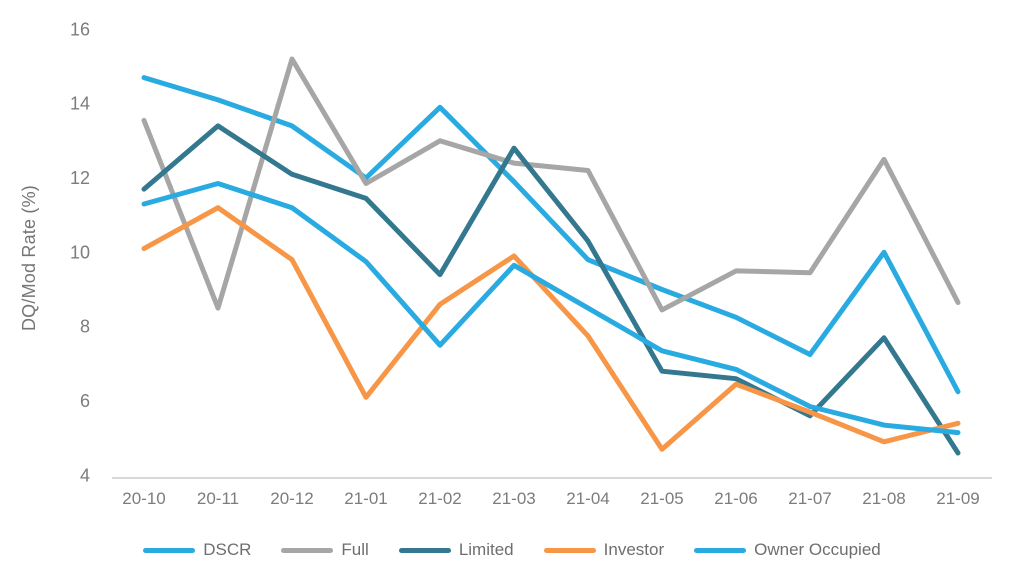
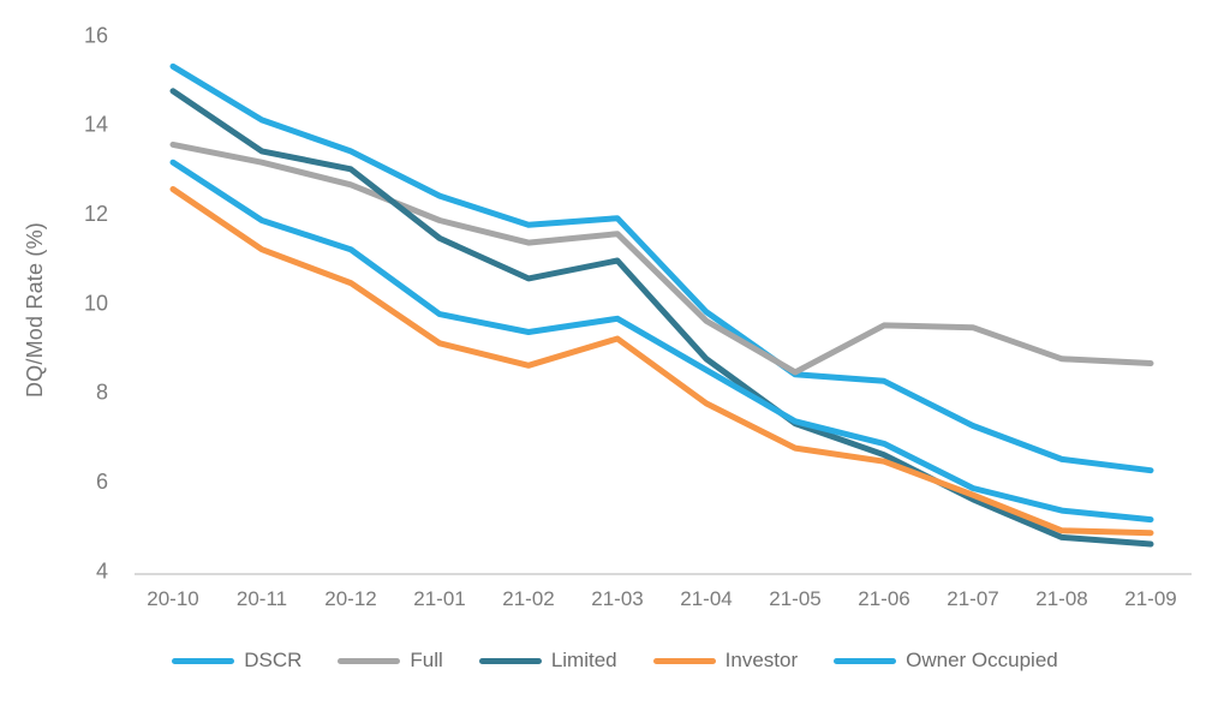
DSCR/20-10: 14.7 -> 15.3
Limited/20-10: 11.7 -> 14.8
Investor/20-10: 10.1 -> 12.6
Owner Occupied/20-10: 11.3 -> 13.2
Full/20-11: 8.5 -> 13.2
Full/20-12: 15.2 -> 12.7
Limited/20-12: 12.1 -> 13.0
Investor/20-12: 9.8 -> 10.4
DSCR/21-01: 12.0 -> 12.4
Investor/21-01: 6.1 -> 9.1
DSCR/21-02: 13.9 -> 11.8
Full/21-02: 13.0 -> 11.3
Limited/21-02: 9.4 -> 10.6
Owner Occupied/21-02: 7.5 -> 9.3
Full/21-03: 12.4 -> 11.6
Limited/21-03: 12.8 -> 10.9
Investor/21-03: 9.9 -> 9.2
Full/21-04: 12.2 -> 9.6
Limited/21-04: 10.3 -> 8.8
DSCR/21-05: 9.0 -> 8.4
Limited/21-05: 6.8 -> 7.3
Investor/21-05: 4.7 -> 6.8
DSCR/21-08: 10.0 -> 6.5
Full/21-08: 12.5 -> 8.8
Limited/21-08: 7.7 -> 4.8
Investor/21-09: 5.4 -> 4.8
